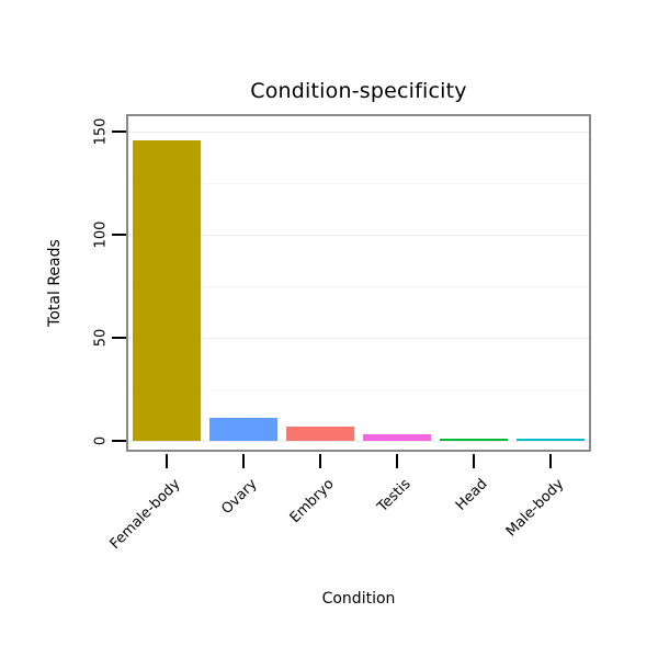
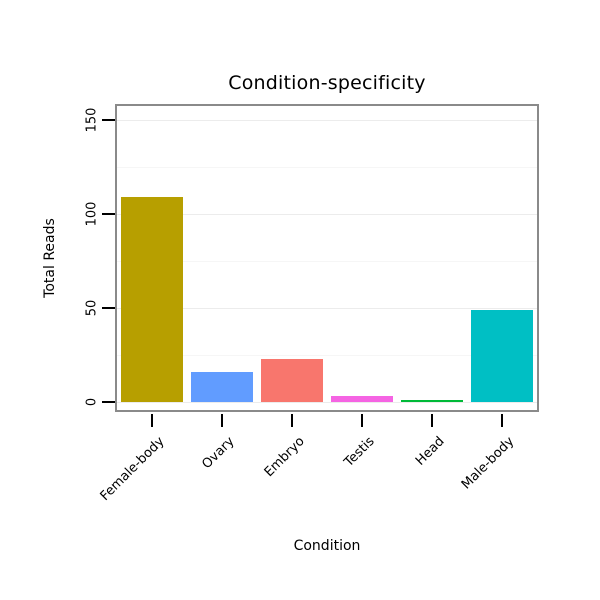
Female-body: 146 -> 109
Ovary: 11 -> 16
Embryo: 7 -> 23
Male-body: 1 -> 49
